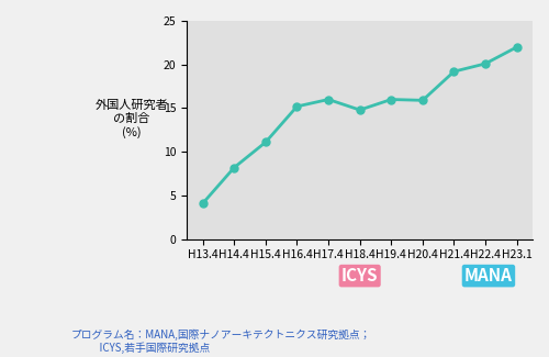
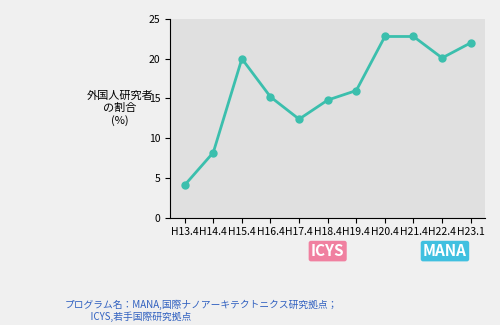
H15.4: 11.1 -> 20.0
H17.4: 16.0 -> 12.4
H20.4: 15.9 -> 22.8
H21.4: 19.2 -> 22.8
